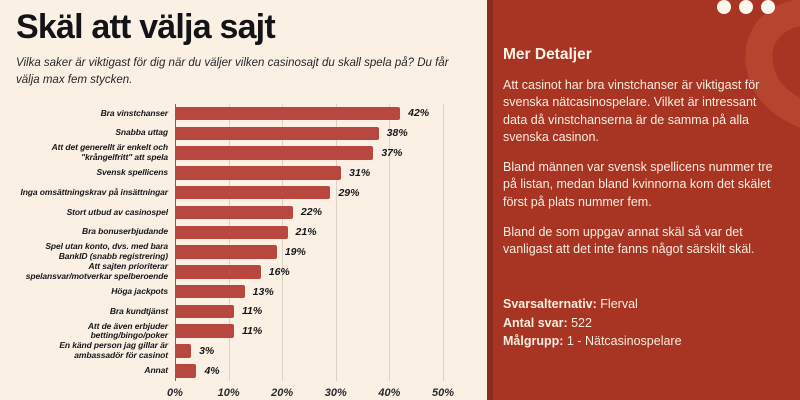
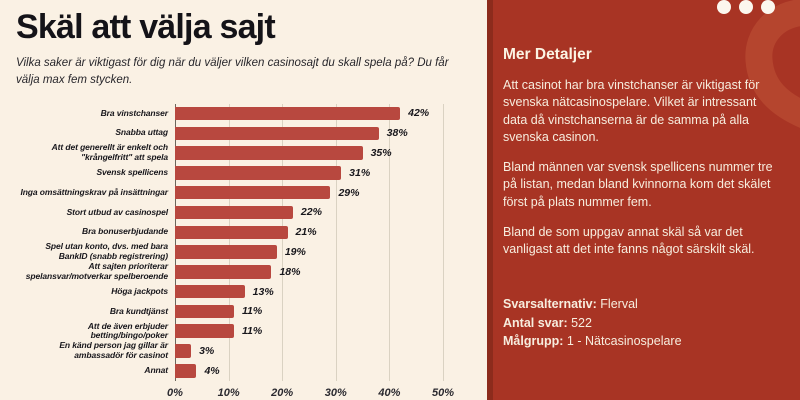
Att det generellt är enkelt och "krångelfritt" att spela: 37% -> 35%
Att sajten prioriterar spelansvar/motverkar spelberoende: 16% -> 18%
